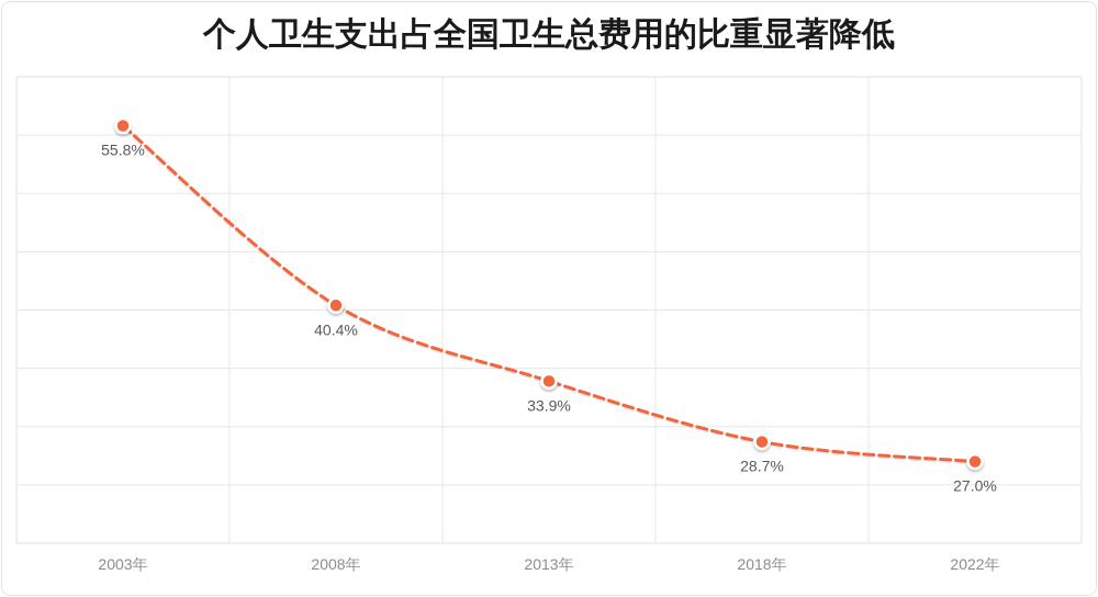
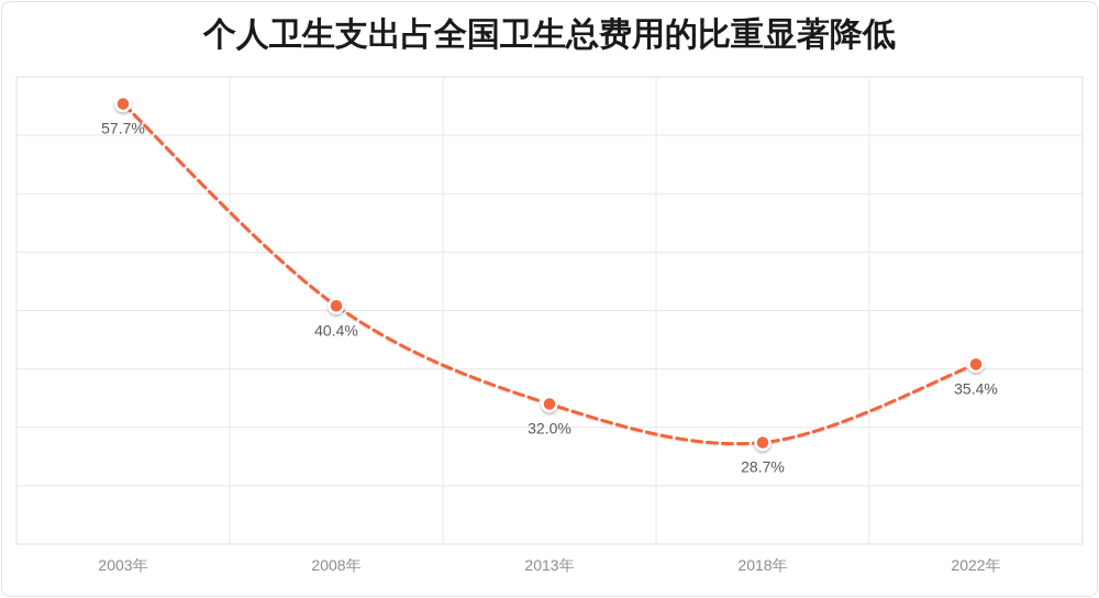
2003年: 55.8% -> 57.7%
2013年: 33.9% -> 32.0%
2022年: 27.0% -> 35.4%
